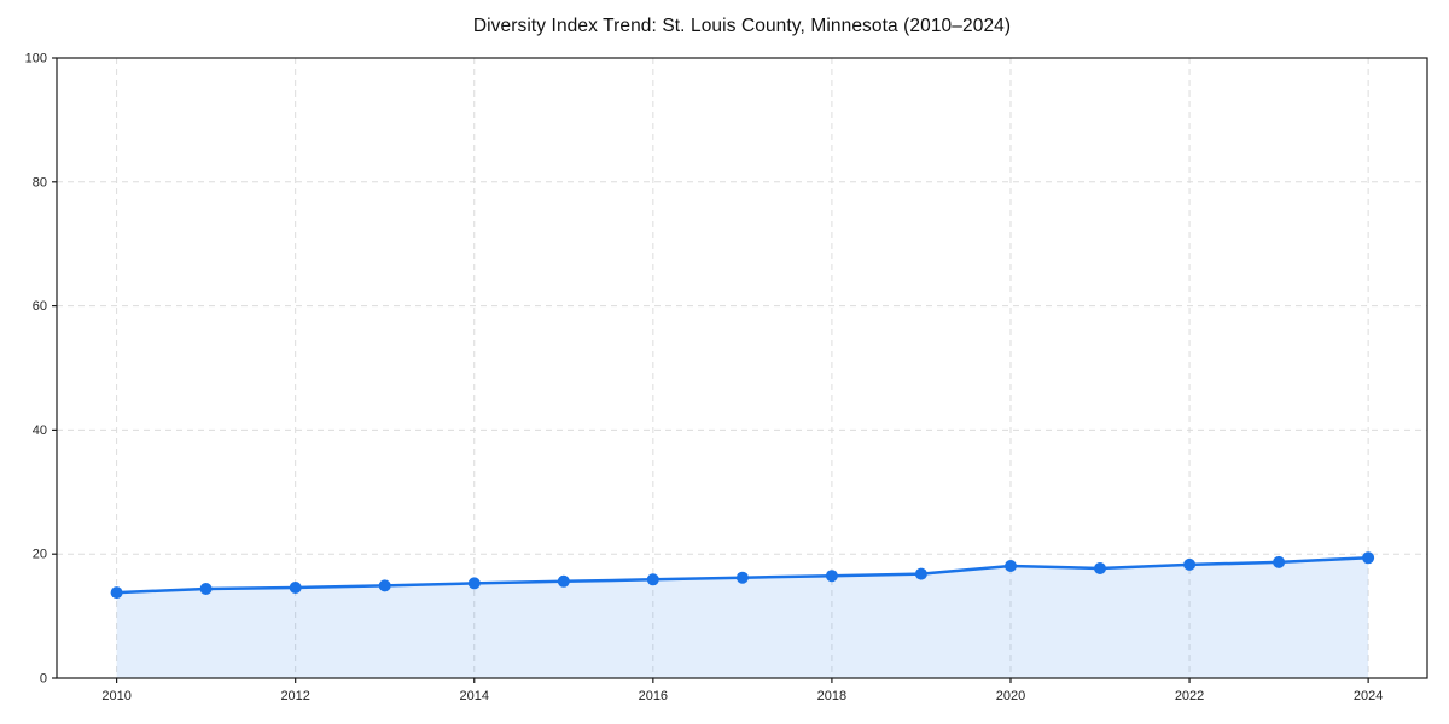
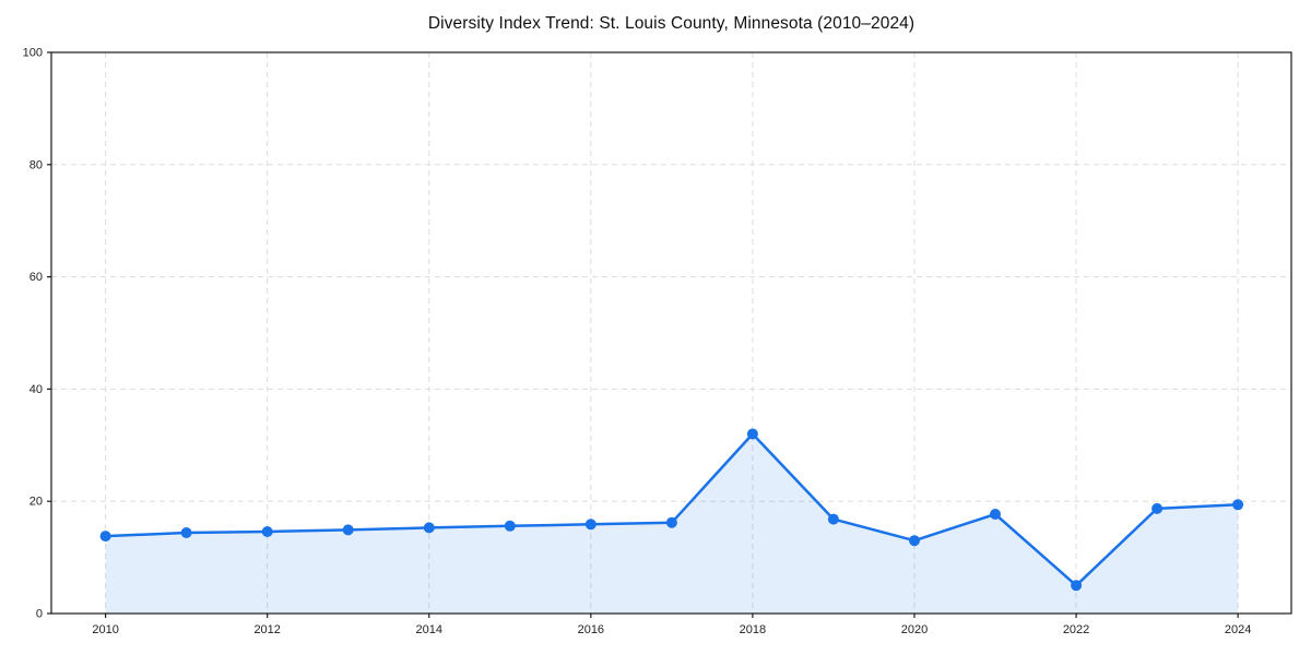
2018: 16 -> 32
2020: 18 -> 13
2022: 18 -> 5
